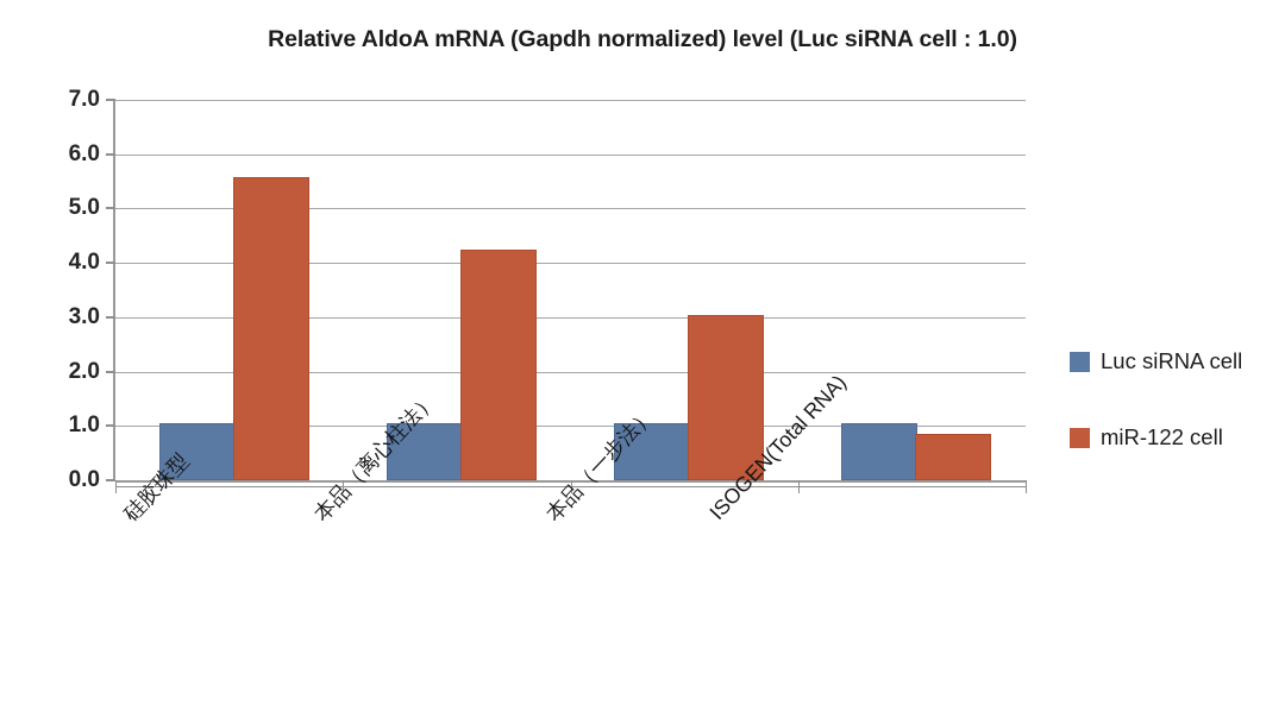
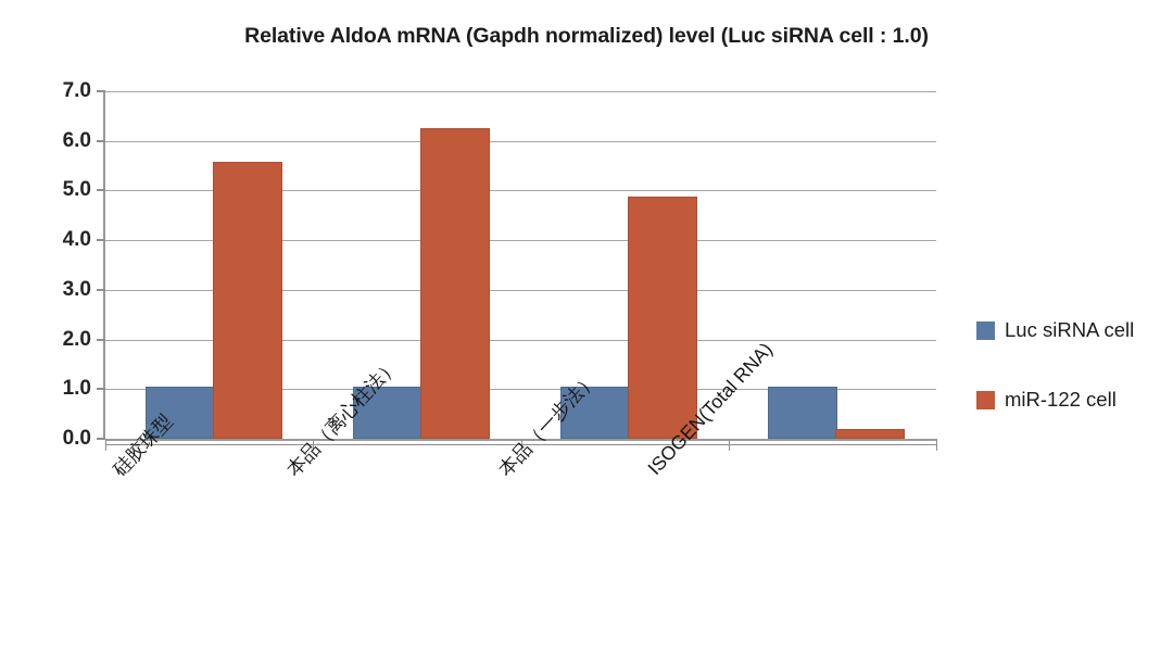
miR-122 cell/本品（离心柱法）: 4.2 -> 6.2
miR-122 cell/本品（一步法）: 3.0 -> 4.8
miR-122 cell/ISOGEN(Total RNA): 0.8 -> 0.1
